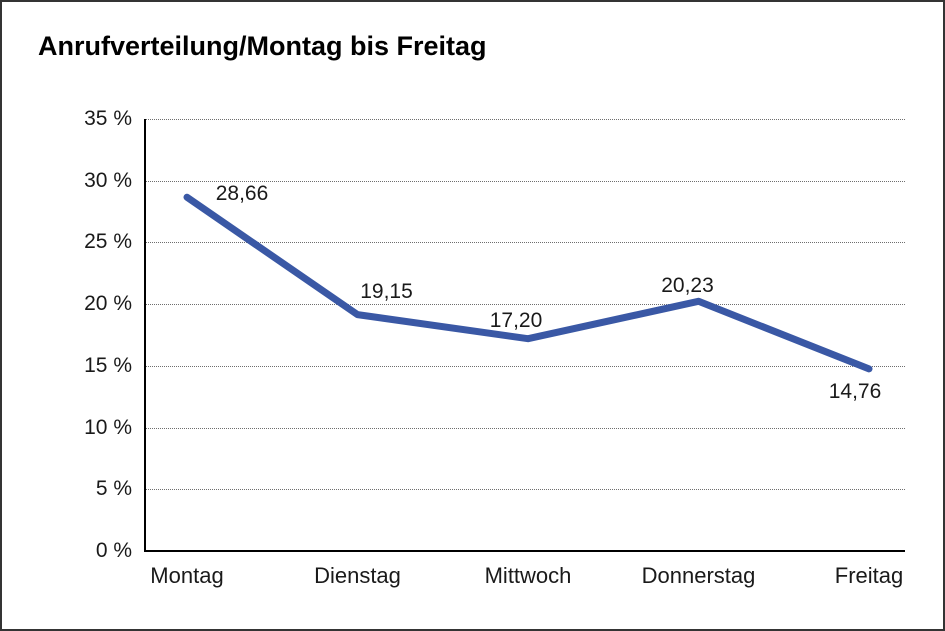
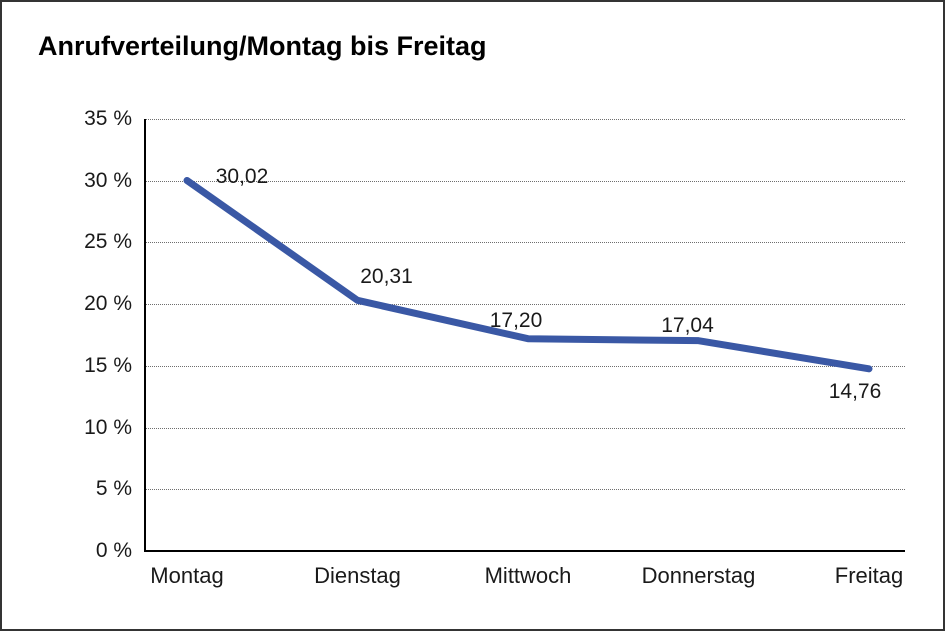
Montag: 28,66 -> 30,02
Dienstag: 19,15 -> 20,31
Donnerstag: 20,23 -> 17,04
